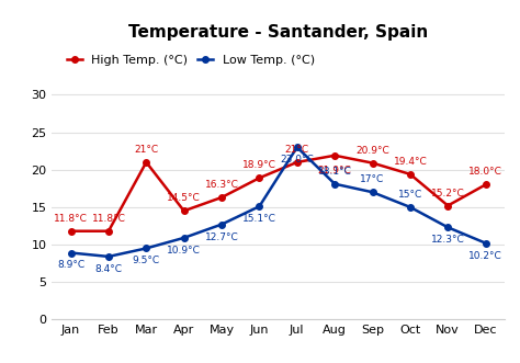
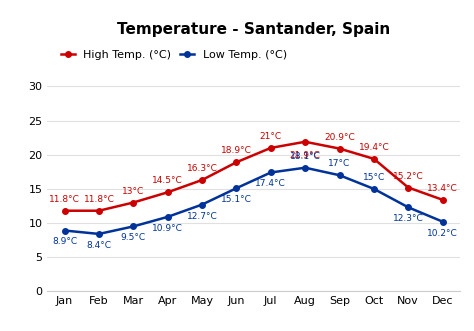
High Temp. (°C)/Mar: 21°C -> 13°C
Low Temp. (°C)/Jul: 23.0°C -> 17.4°C
High Temp. (°C)/Dec: 18.0°C -> 13.4°C
